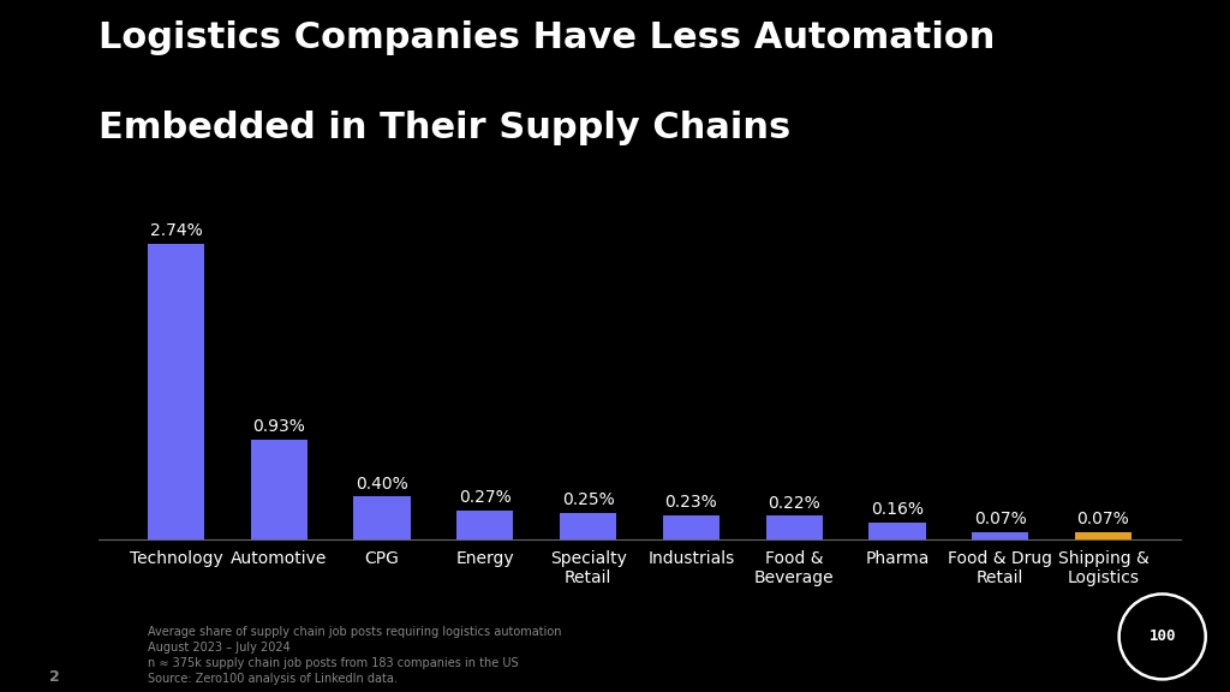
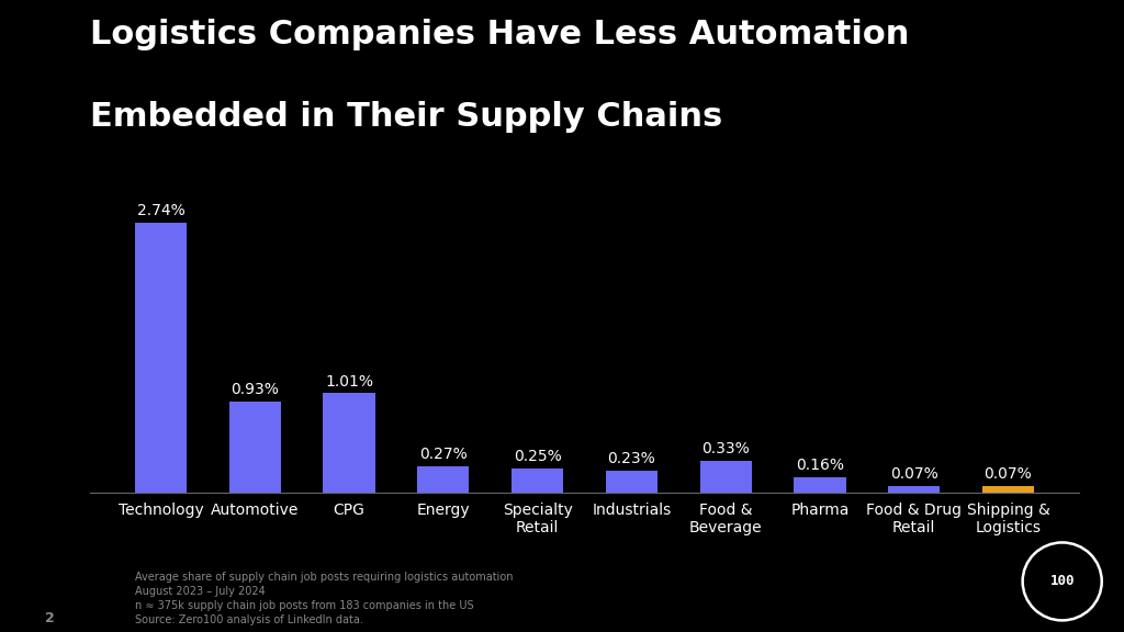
CPG: 0.40% -> 1.01%
Food & Beverage: 0.22% -> 0.33%
